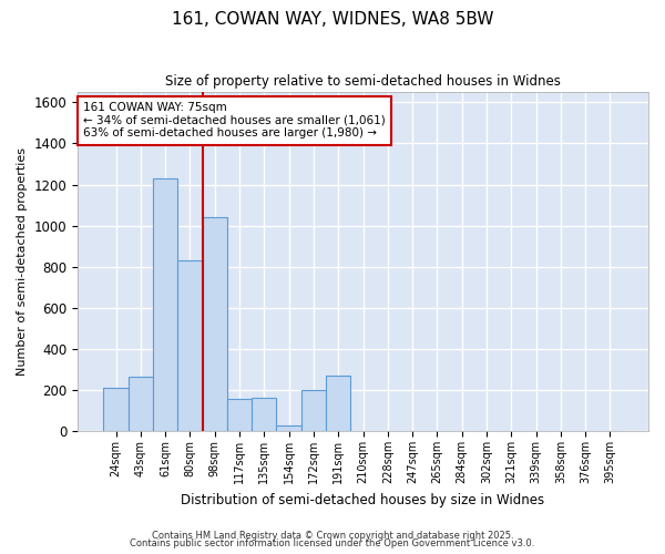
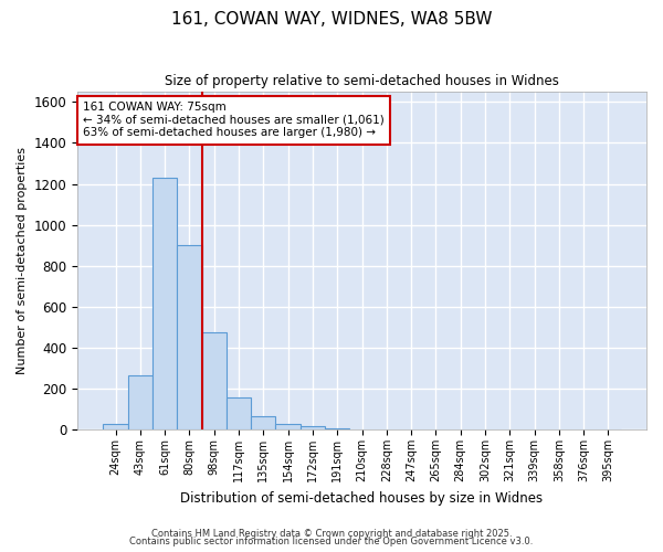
24sqm: 210 -> 30
80sqm: 830 -> 900
98sqm: 1040 -> 480
135sqm: 160 -> 60
172sqm: 200 -> 20
191sqm: 270 -> 10
